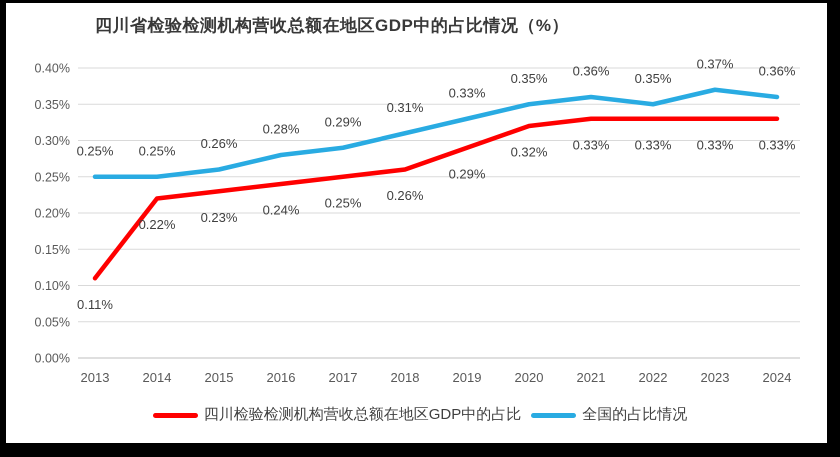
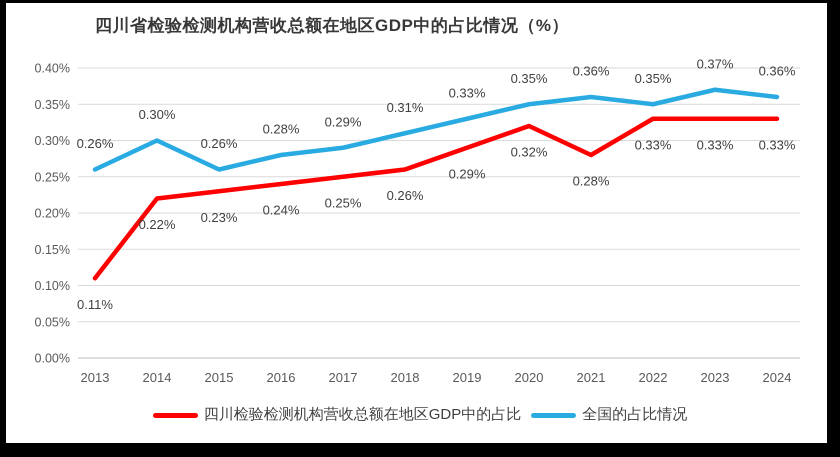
全国的占比情况/2013: 0.25% -> 0.26%
全国的占比情况/2014: 0.25% -> 0.30%
四川检验检测机构营收总额在地区GDP中的占比/2021: 0.33% -> 0.28%
